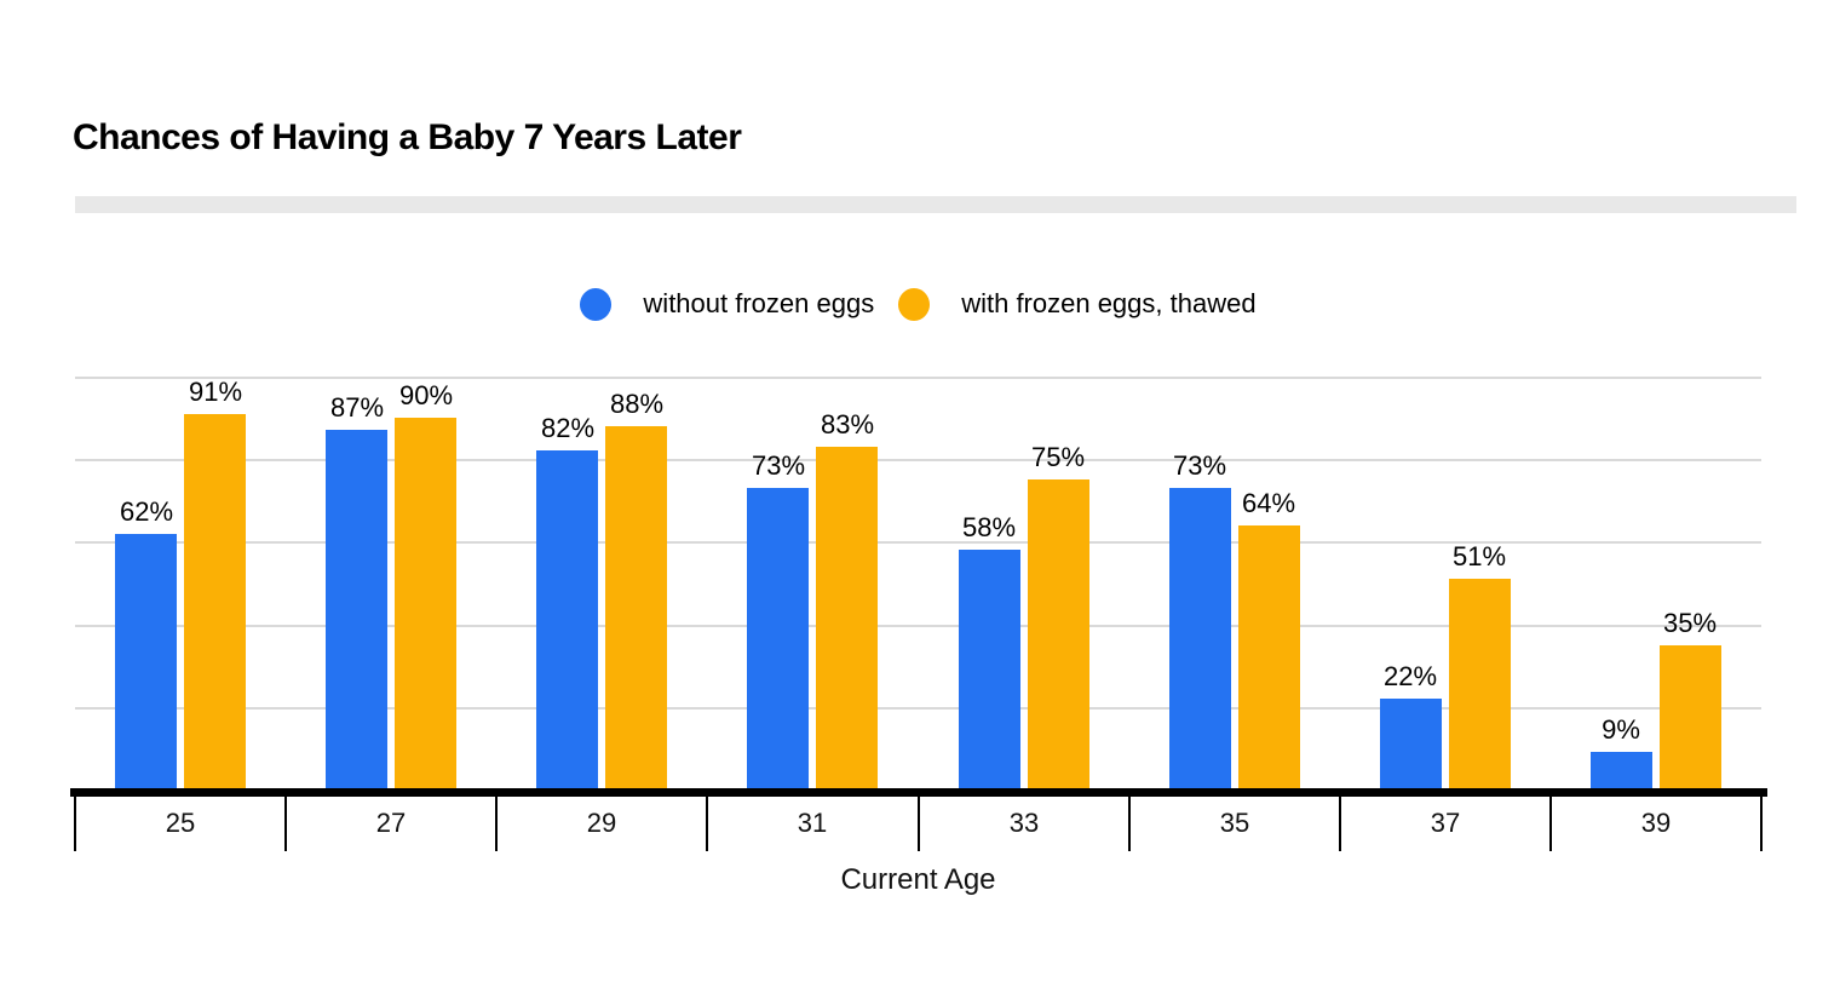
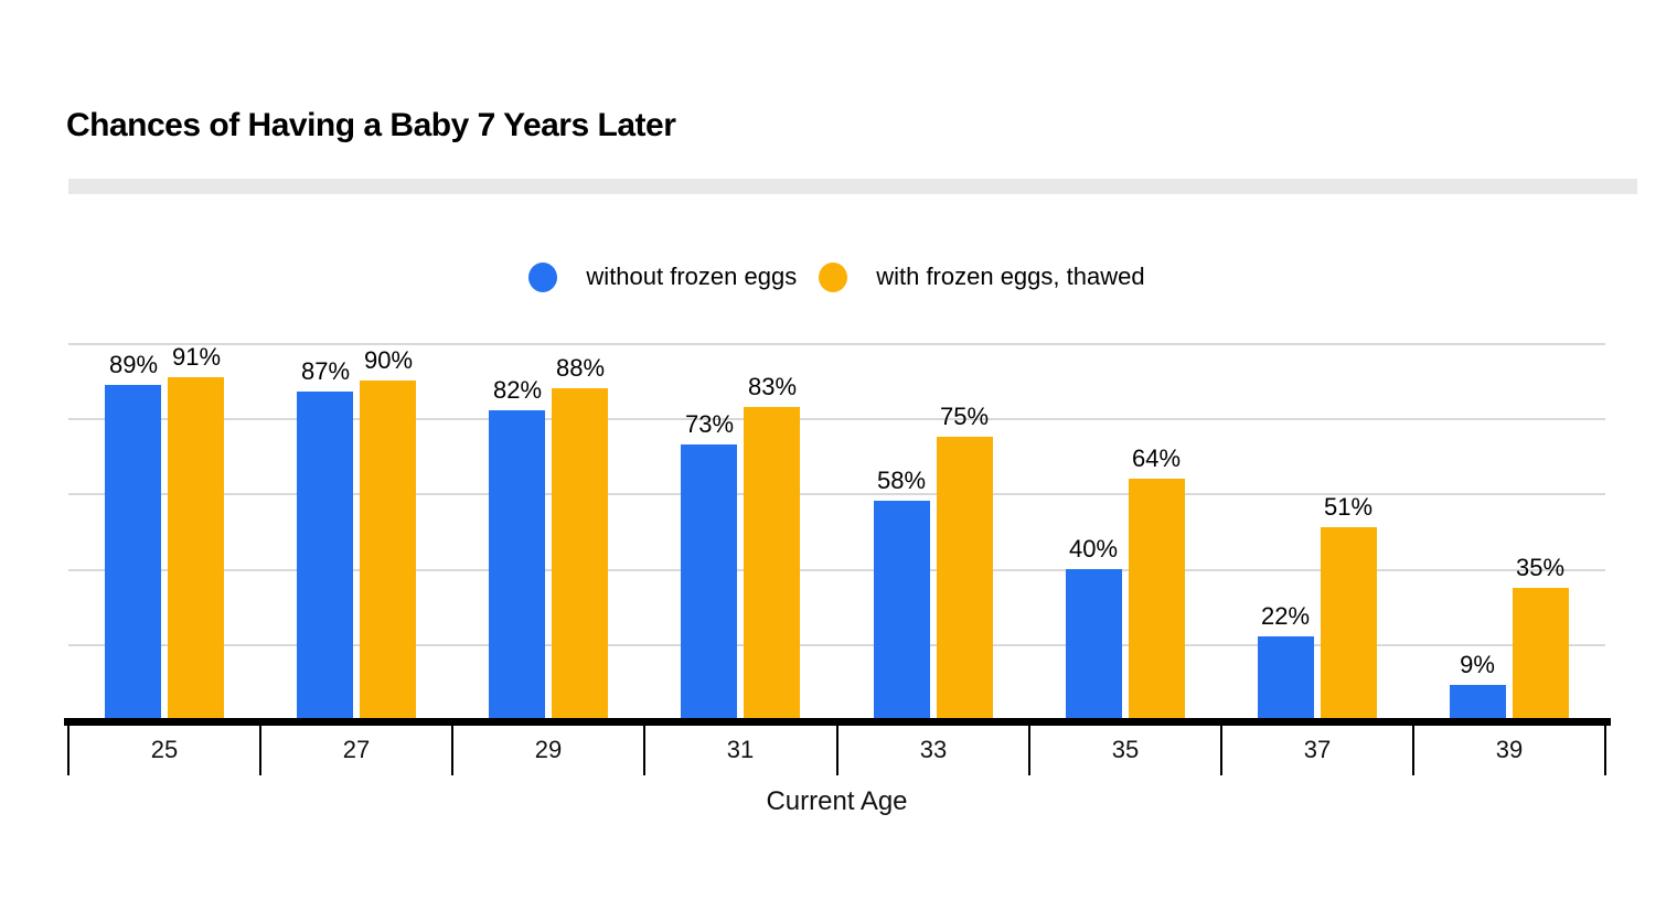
without frozen eggs/25: 62% -> 89%
without frozen eggs/35: 73% -> 40%
